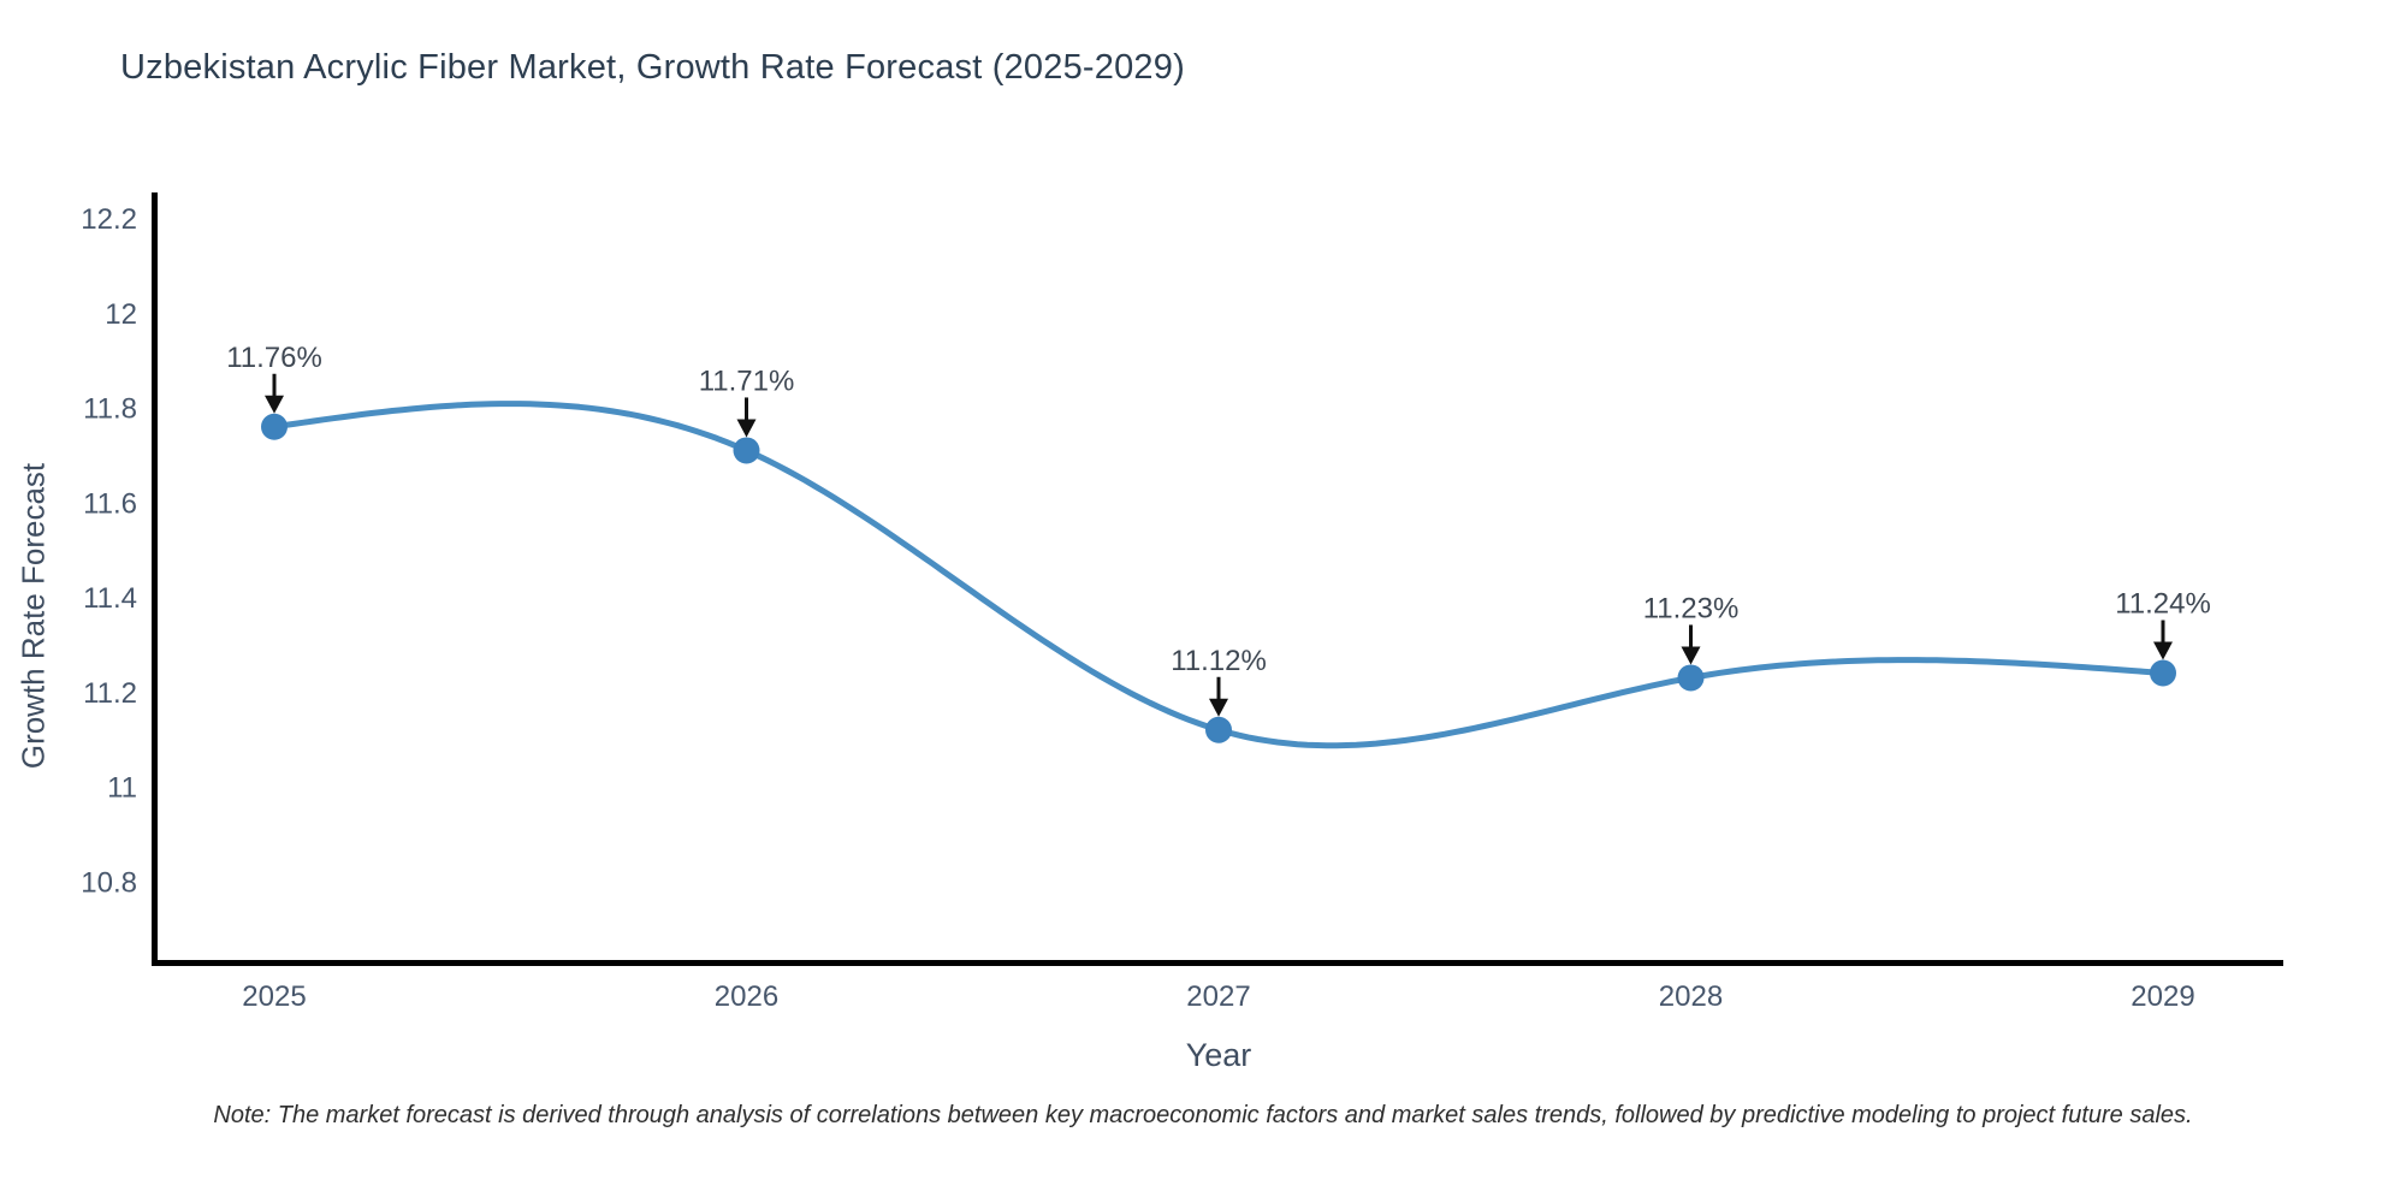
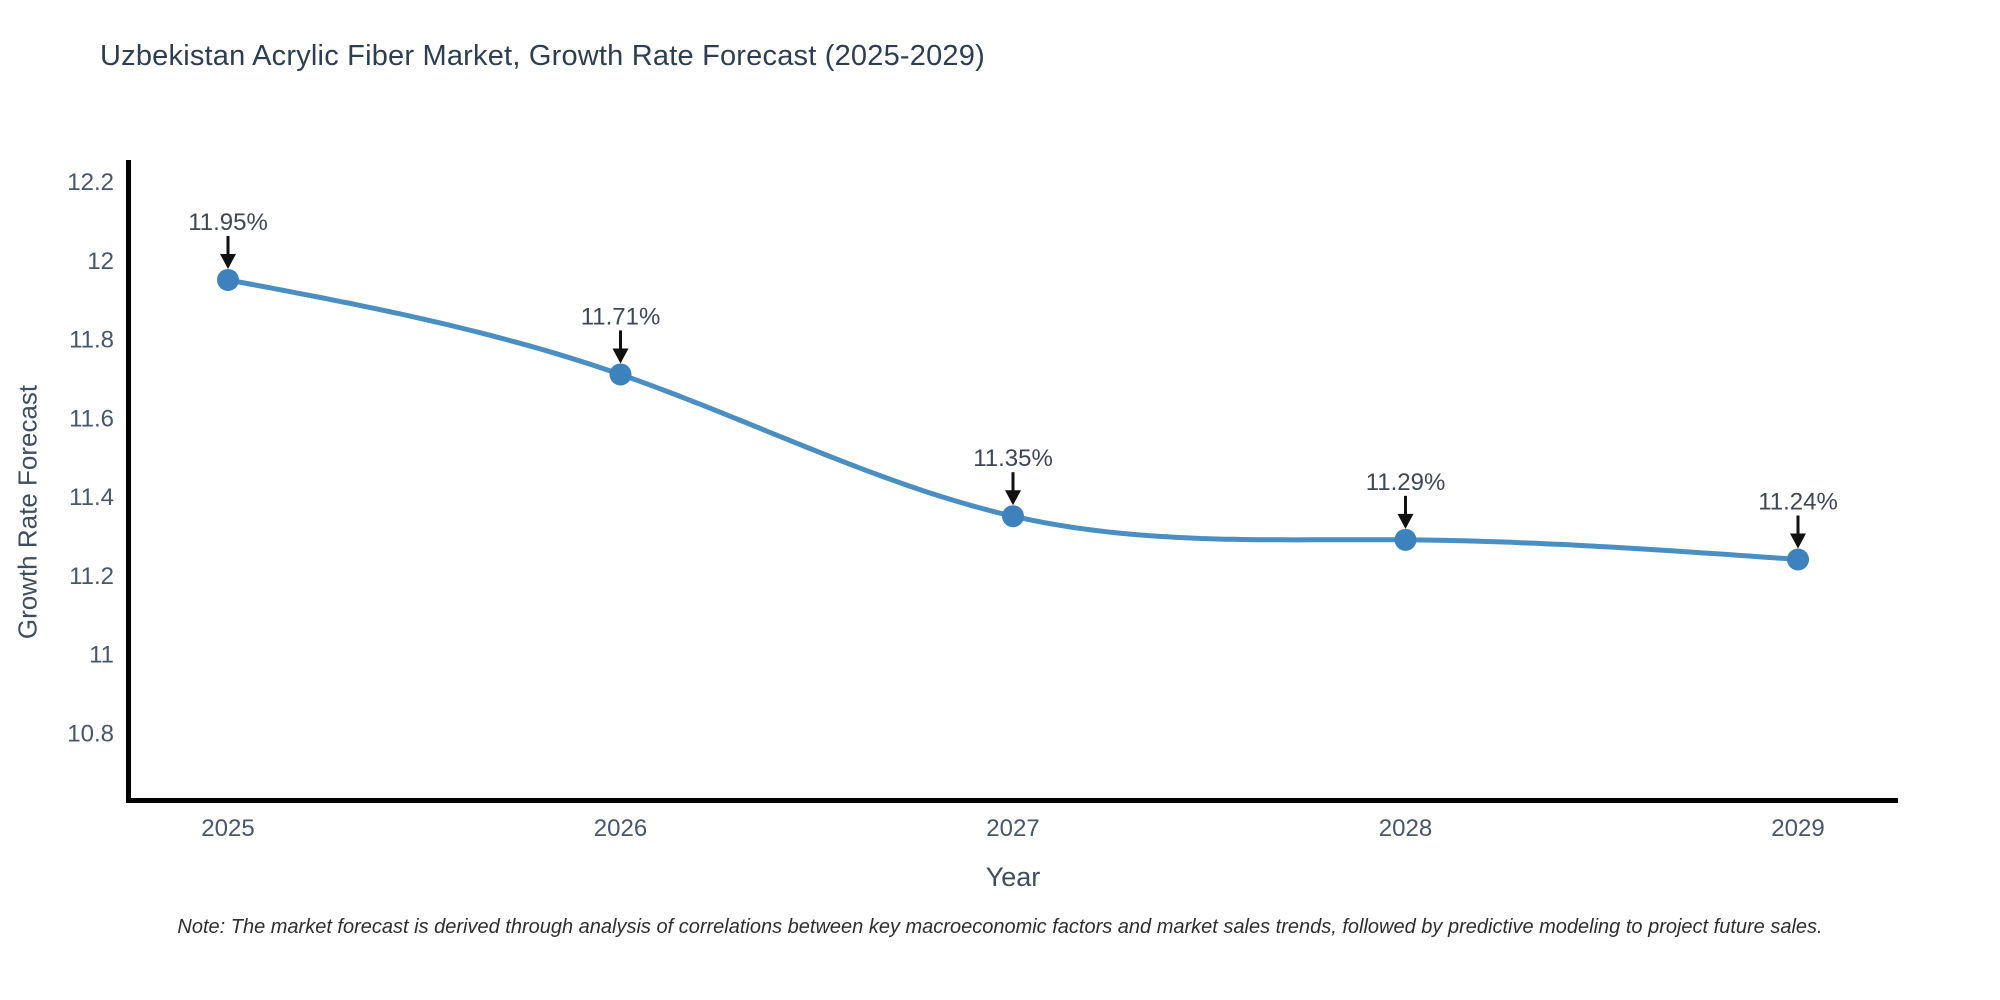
2025: 11.76% -> 11.95%
2027: 11.12% -> 11.35%
2028: 11.23% -> 11.29%
